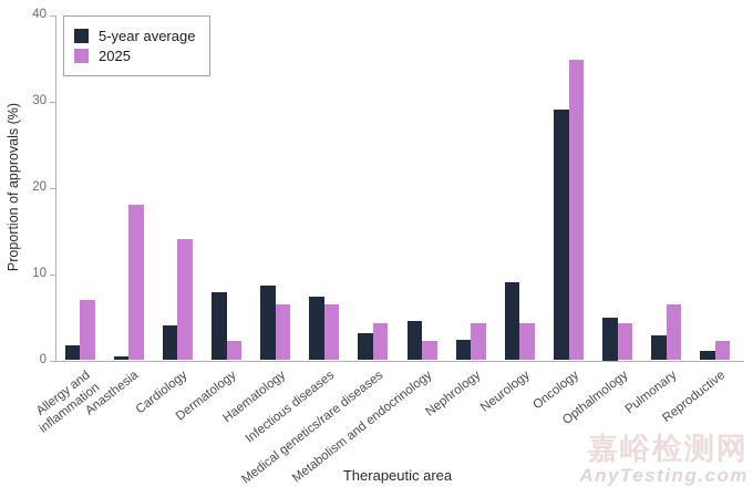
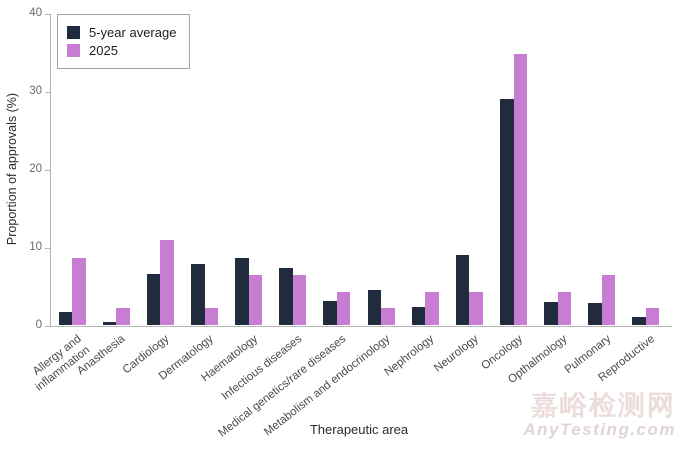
2025/Allergy and inflammation: 7 -> 9
2025/Anasthesia: 18 -> 2
5-year average/Cardiology: 4 -> 7
2025/Cardiology: 14 -> 11
5-year average/Opthalmology: 5 -> 3
